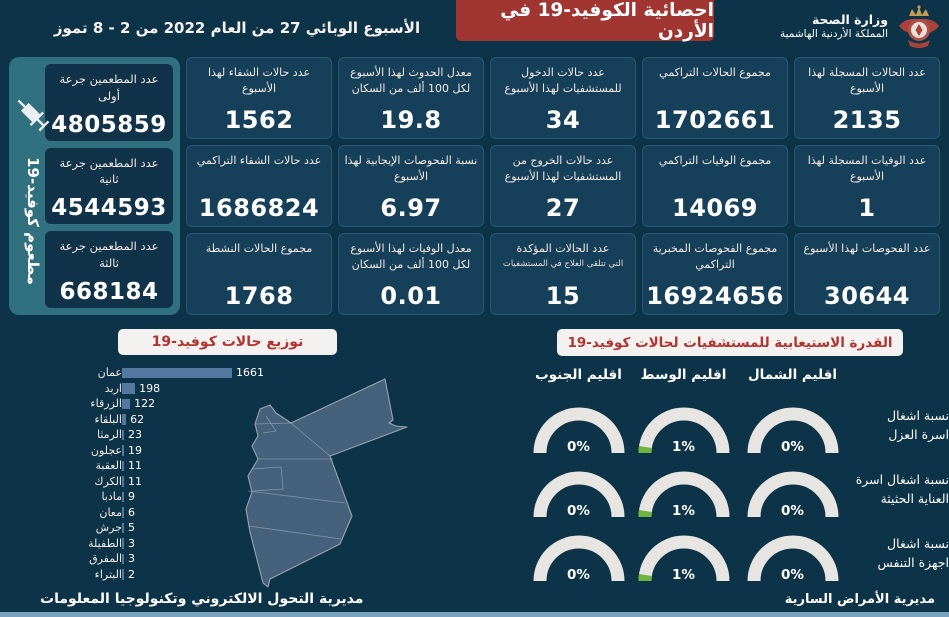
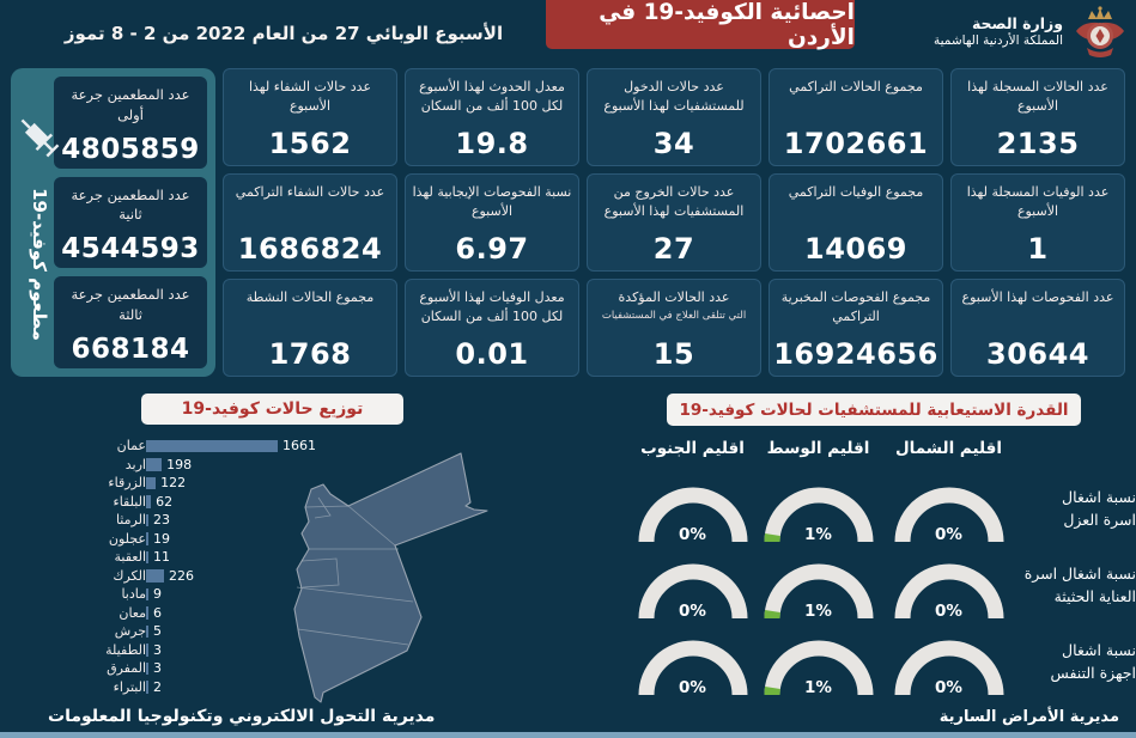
الكرك: 11 -> 226
